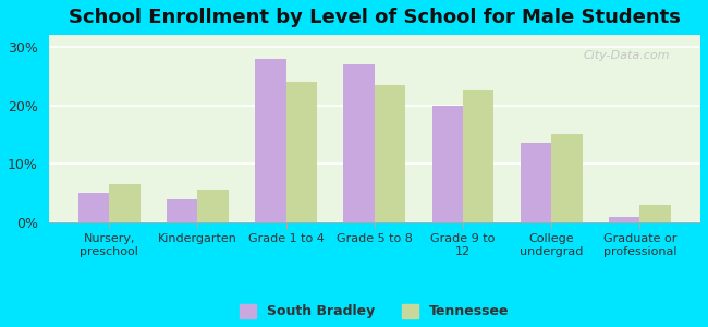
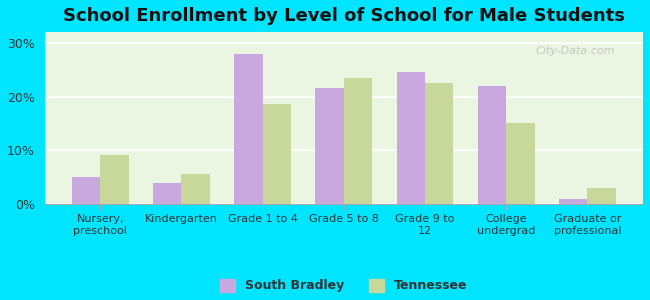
Tennessee/Nursery, preschool: 6.5% -> 9.2%
Tennessee/Grade 1 to 4: 24.0% -> 18.6%
South Bradley/Grade 5 to 8: 27.0% -> 21.6%
South Bradley/Grade 9 to 12: 20.0% -> 24.6%
South Bradley/College undergrad: 13.5% -> 22.0%
